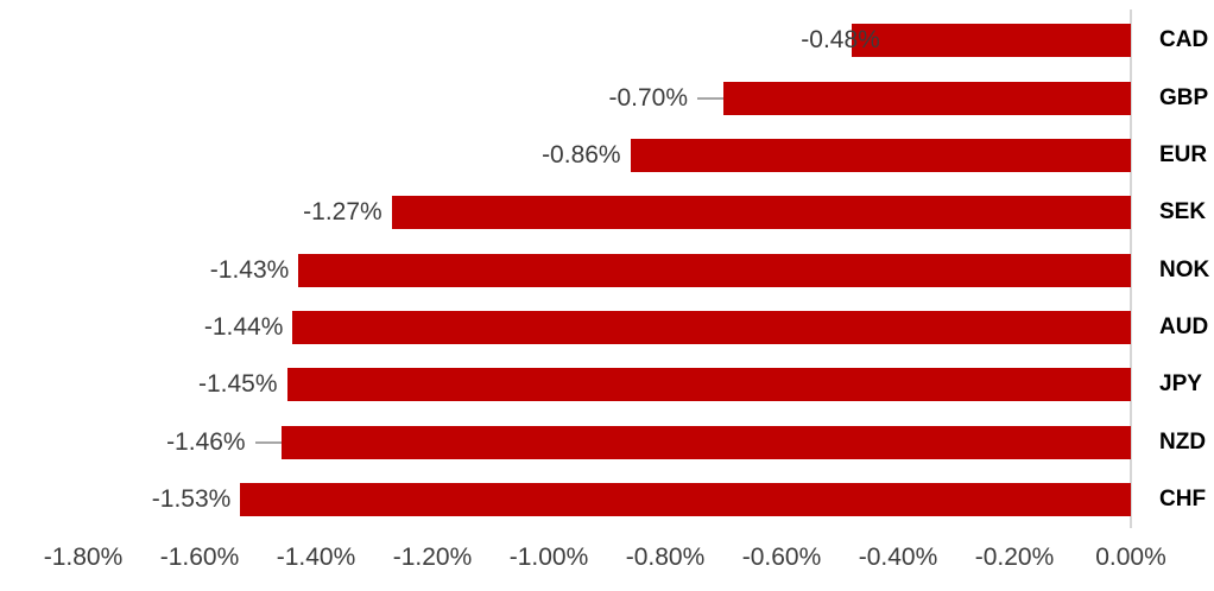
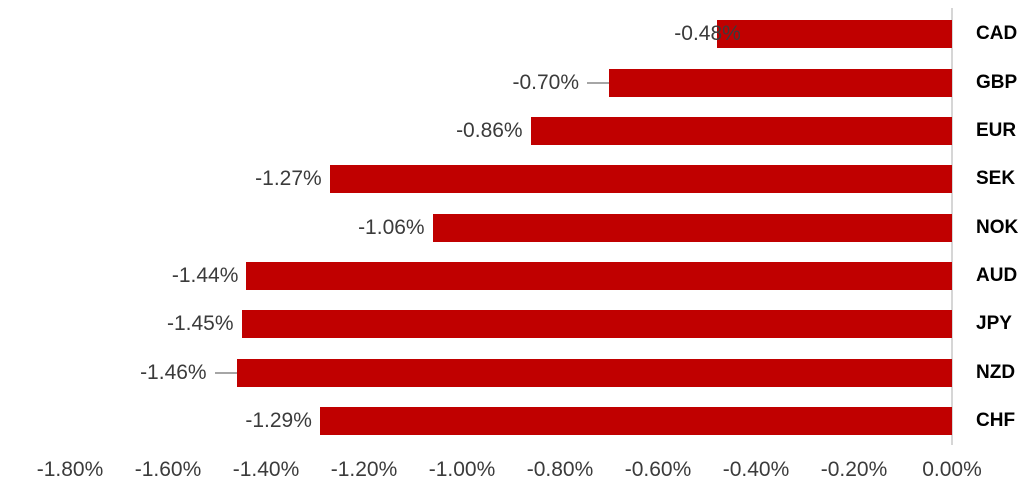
NOK: -1.43% -> -1.06%
CHF: -1.53% -> -1.29%
